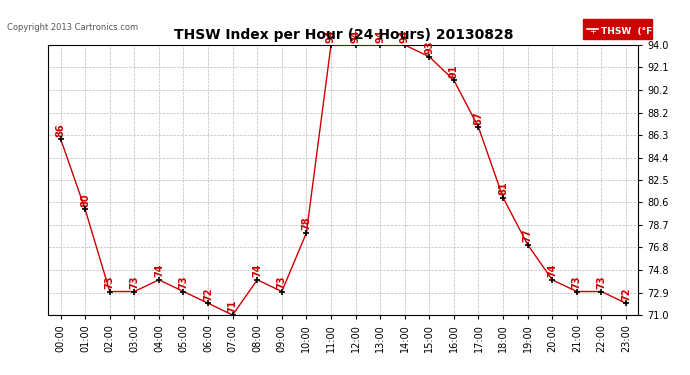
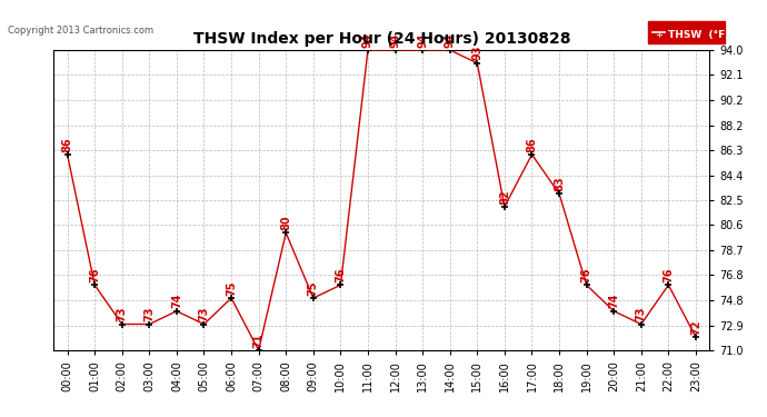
01:00: 80 -> 76
06:00: 72 -> 75
08:00: 74 -> 80
09:00: 73 -> 75
10:00: 78 -> 76
16:00: 91 -> 82
17:00: 87 -> 86
18:00: 81 -> 83
19:00: 77 -> 76
22:00: 73 -> 76
